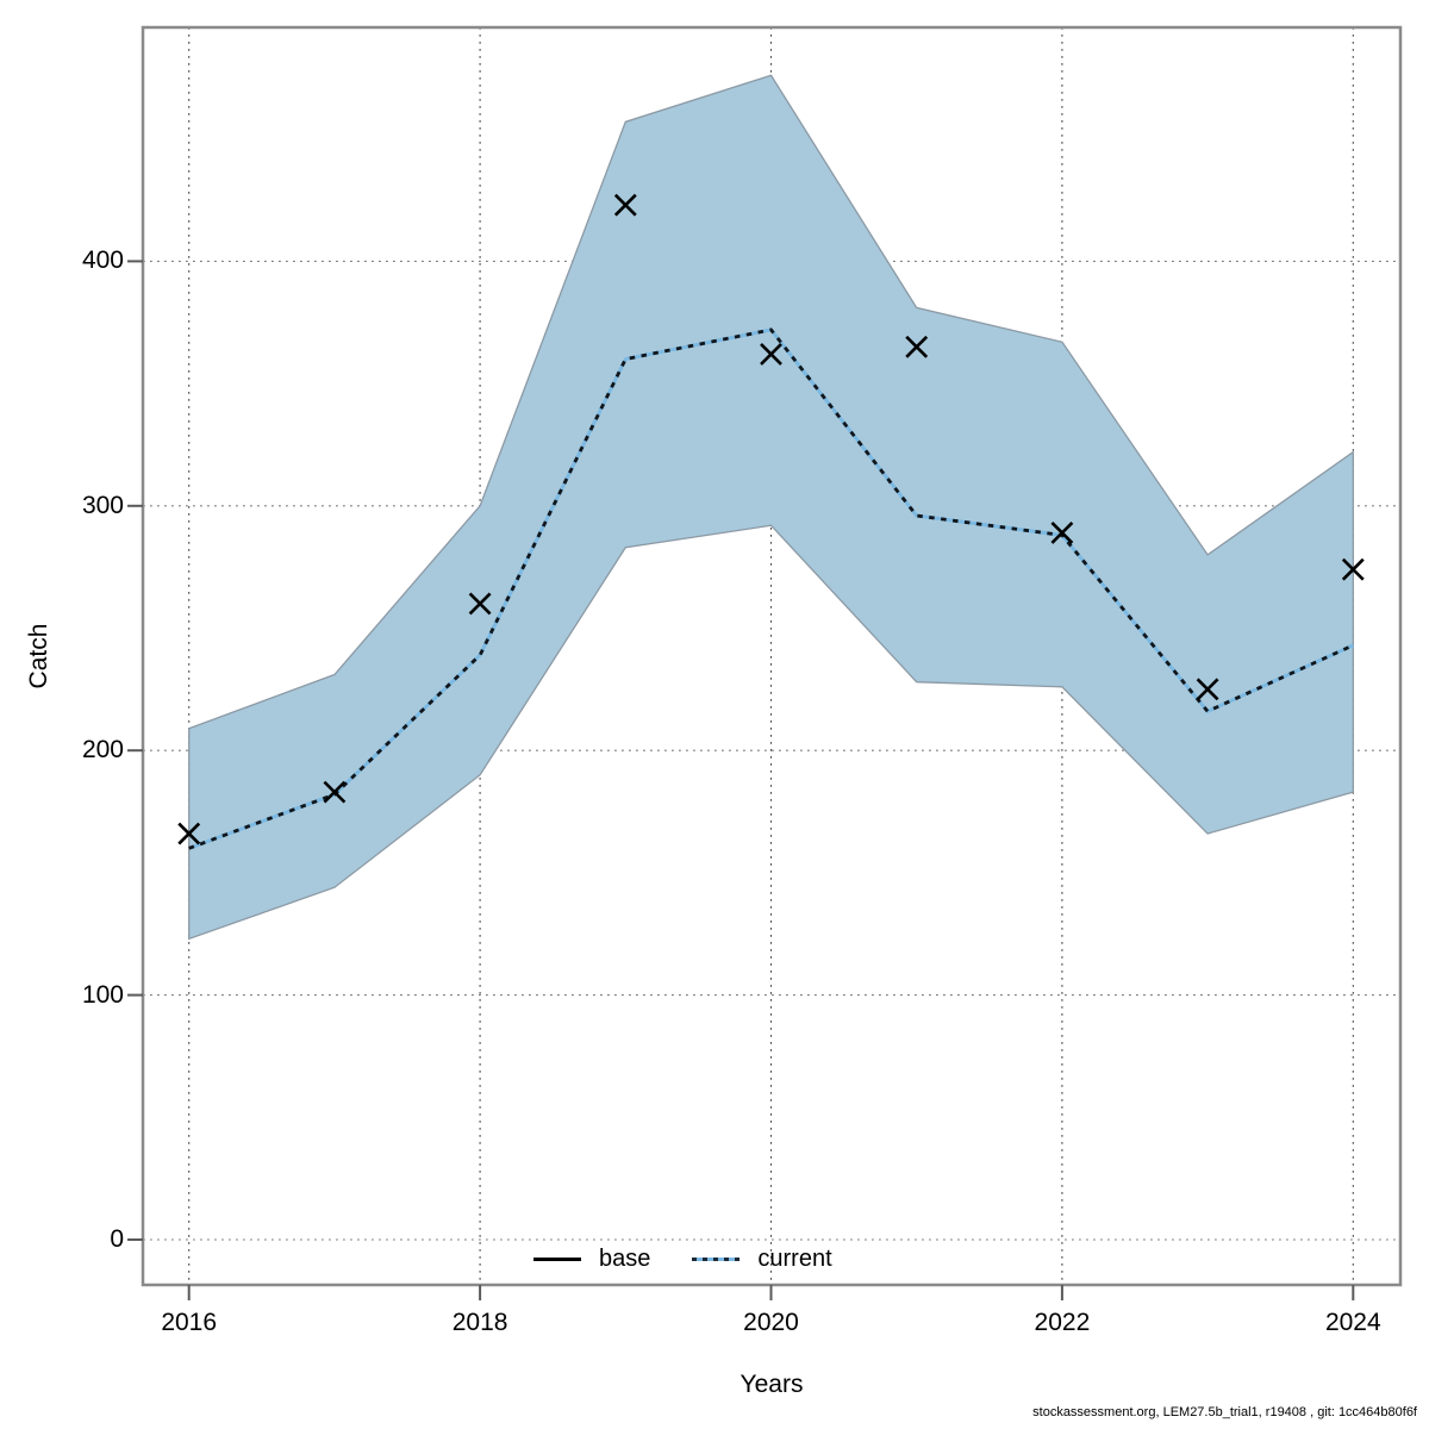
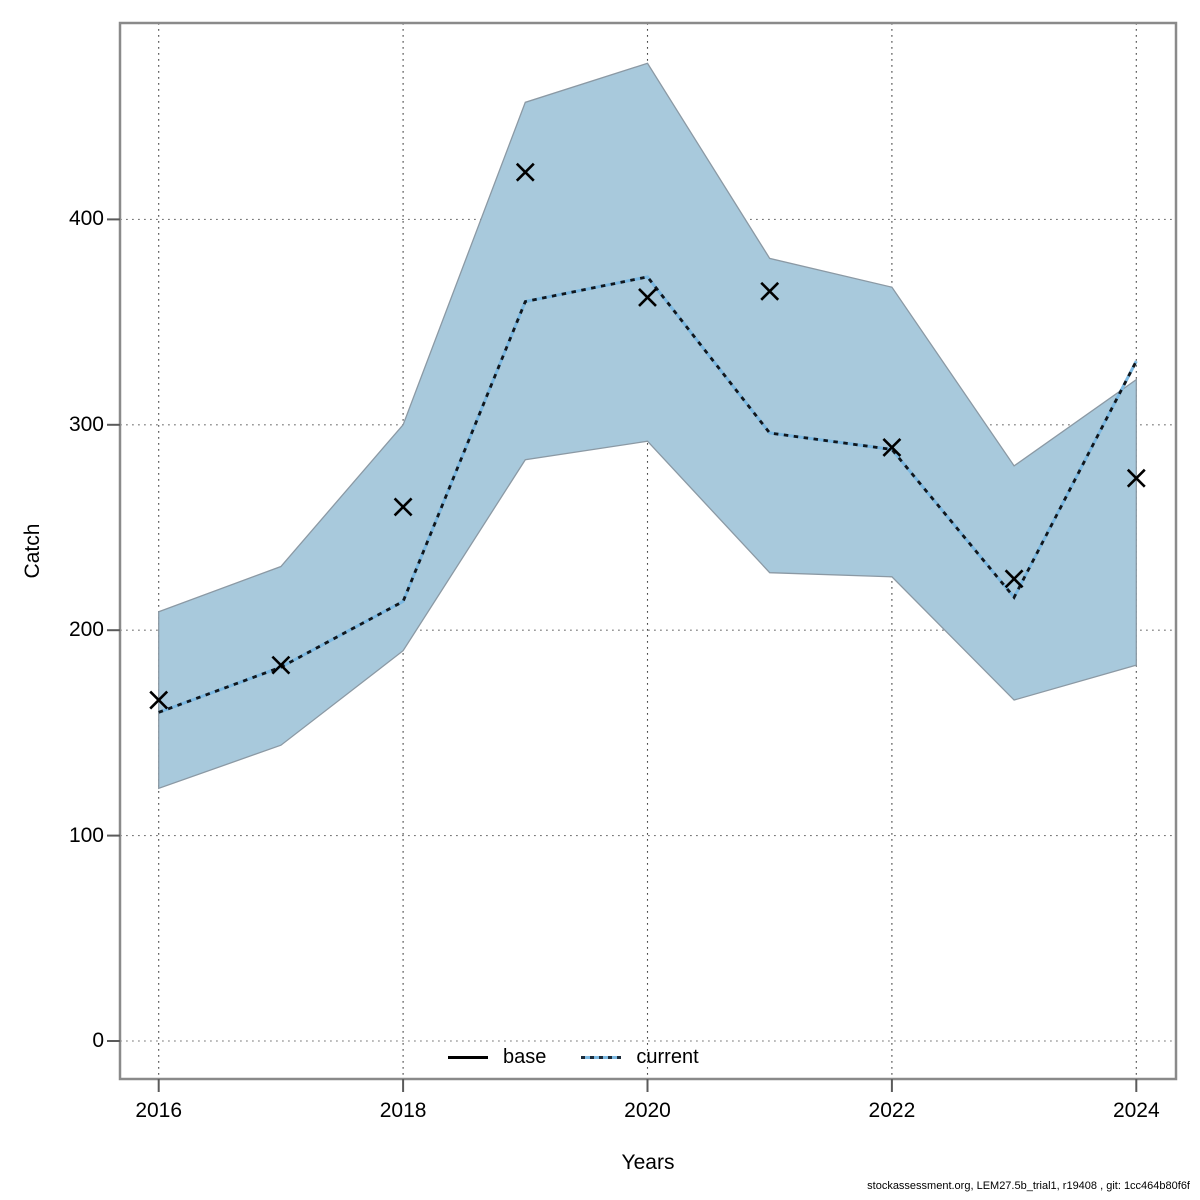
2018: 239 -> 214
2024: 243 -> 331
